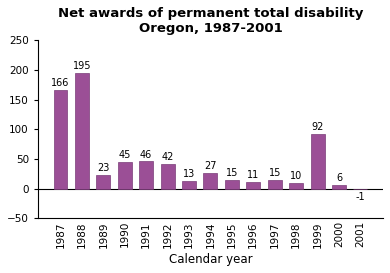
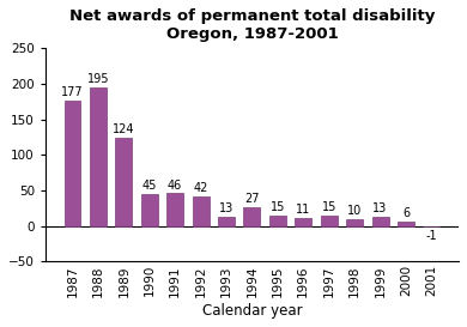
1987: 166 -> 177
1989: 23 -> 124
1999: 92 -> 13
